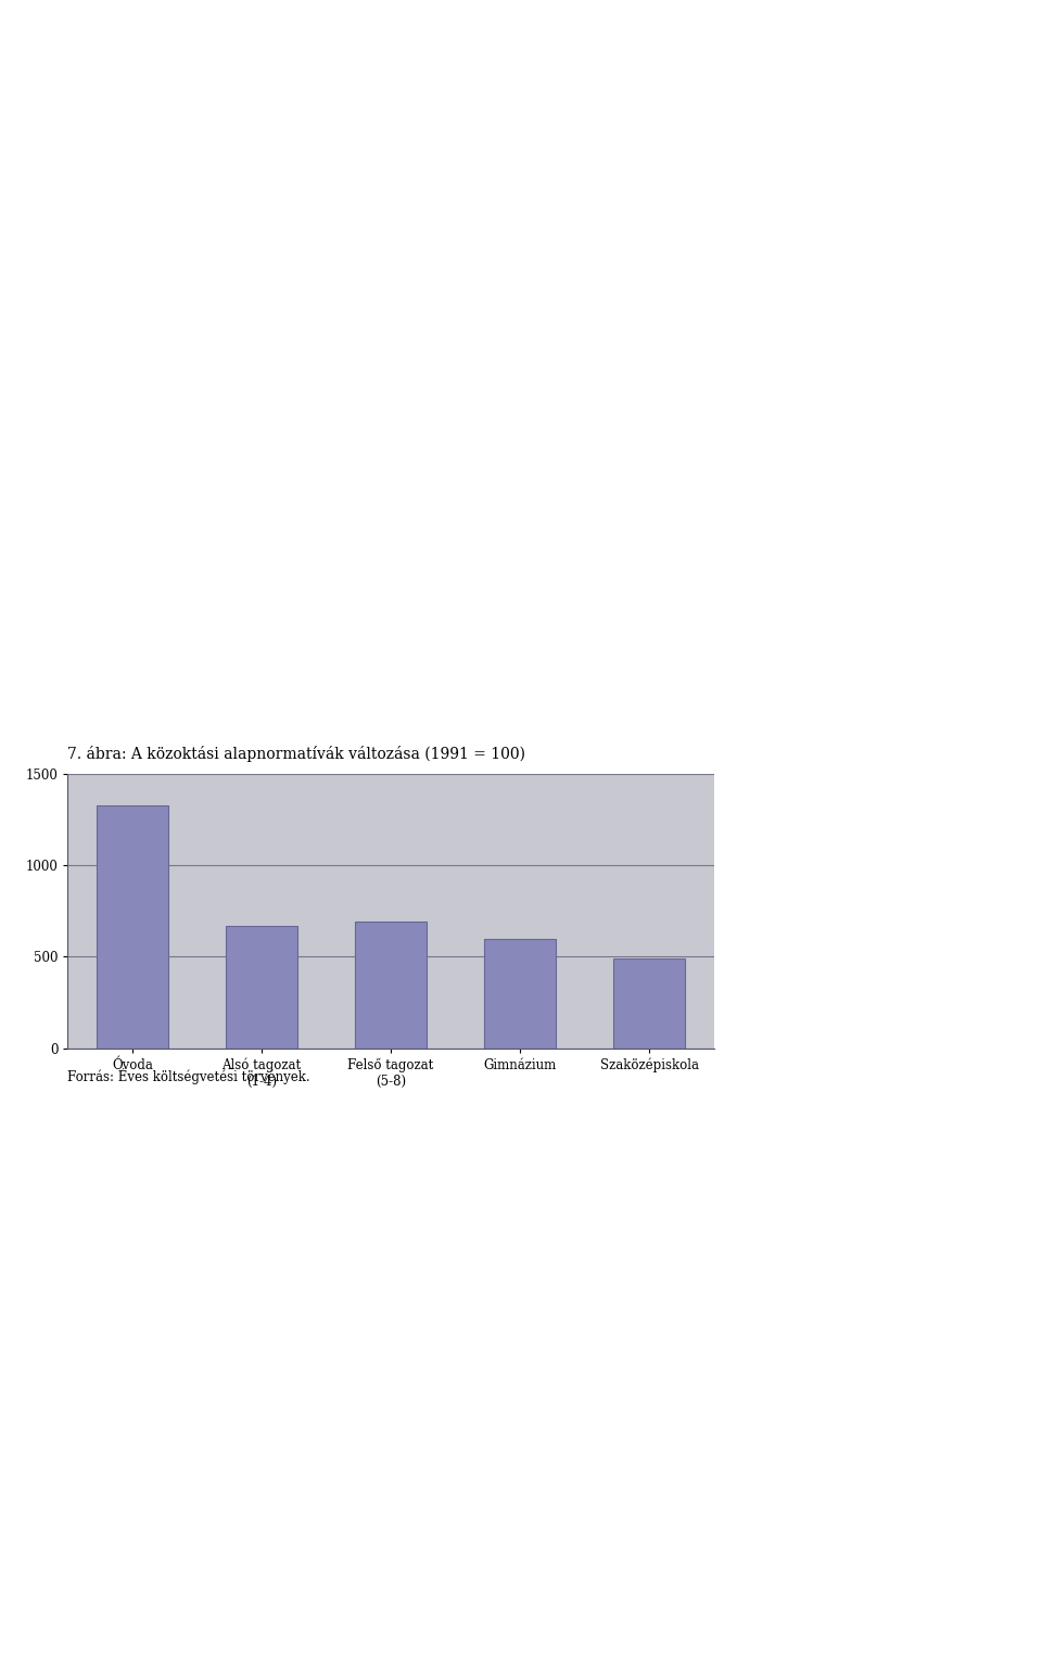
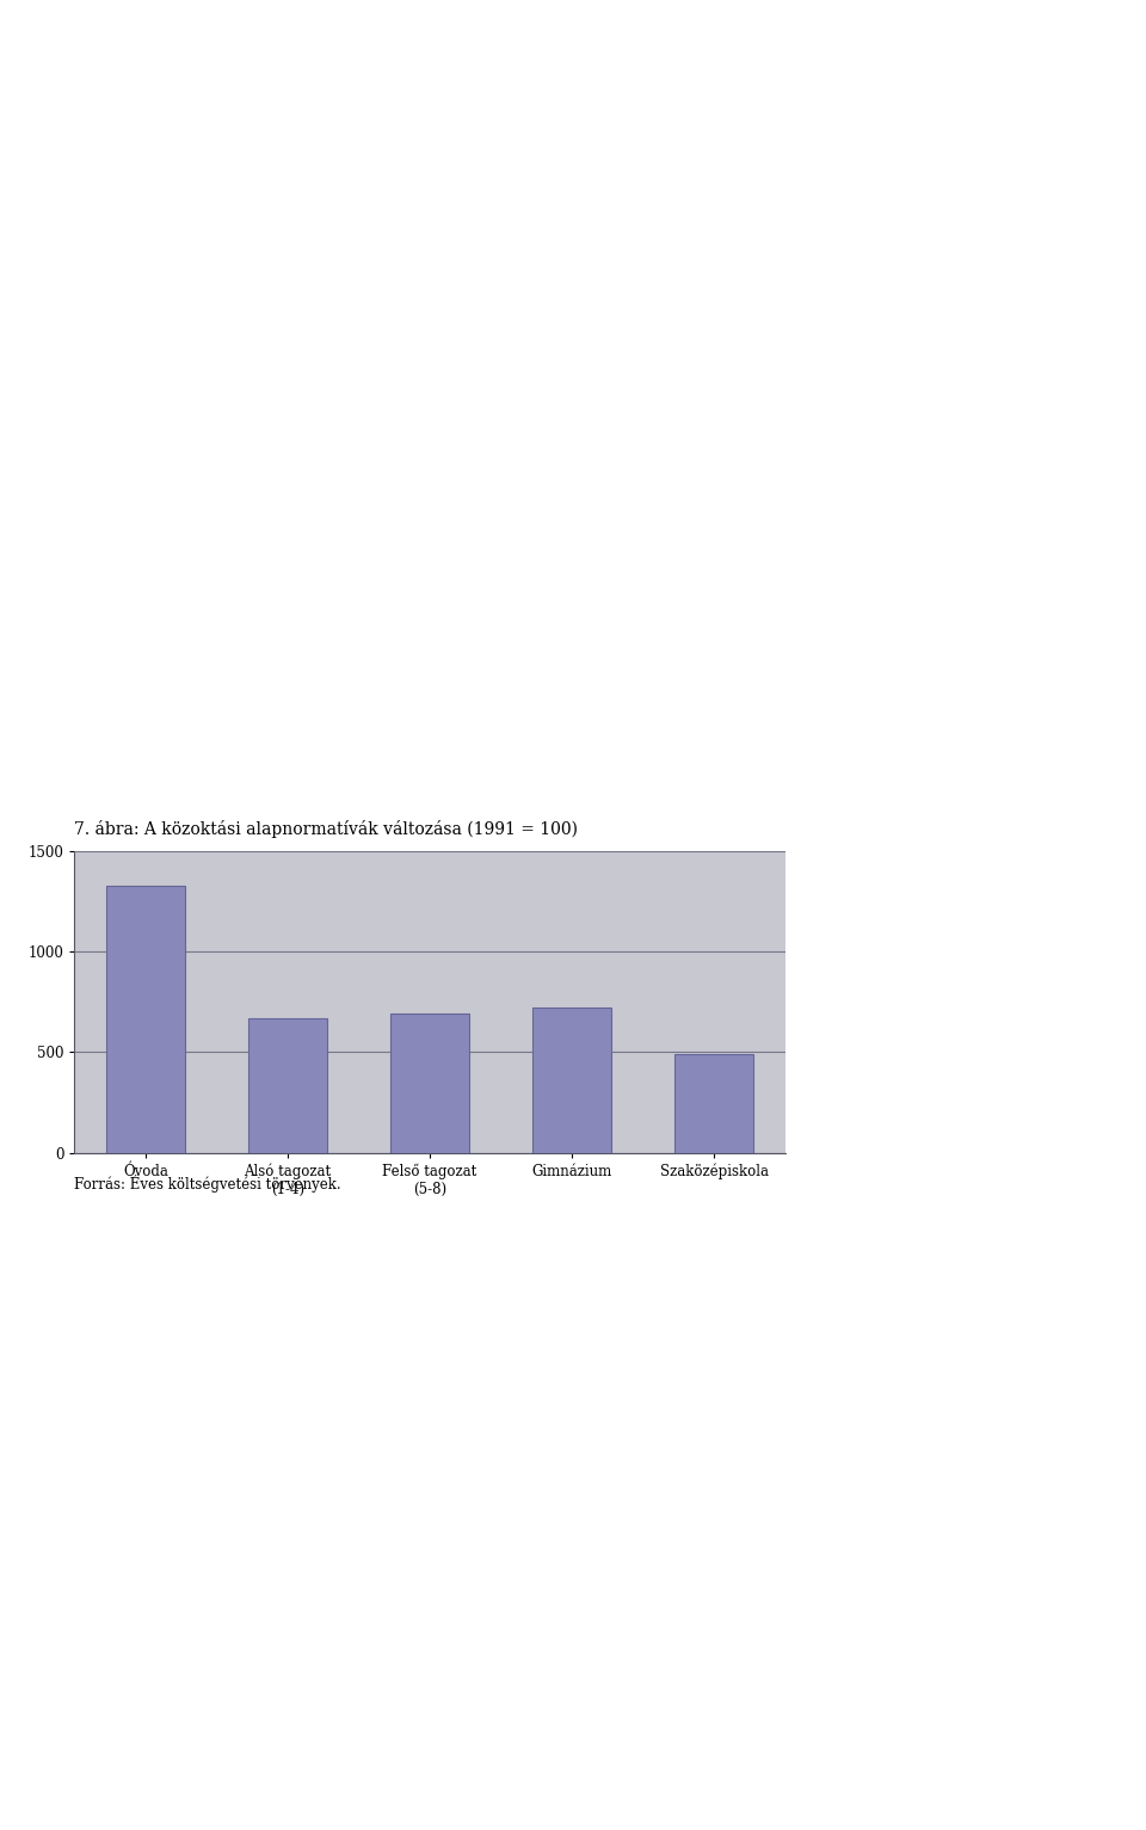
Gimnázium: 600 -> 720
